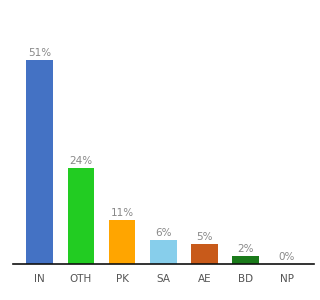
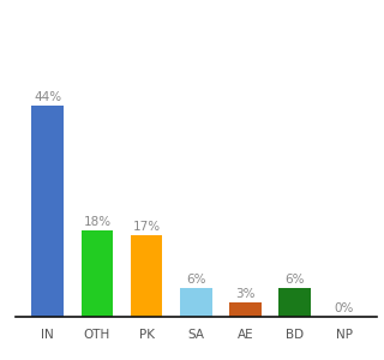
IN: 51% -> 44%
OTH: 24% -> 18%
PK: 11% -> 17%
AE: 5% -> 3%
BD: 2% -> 6%
